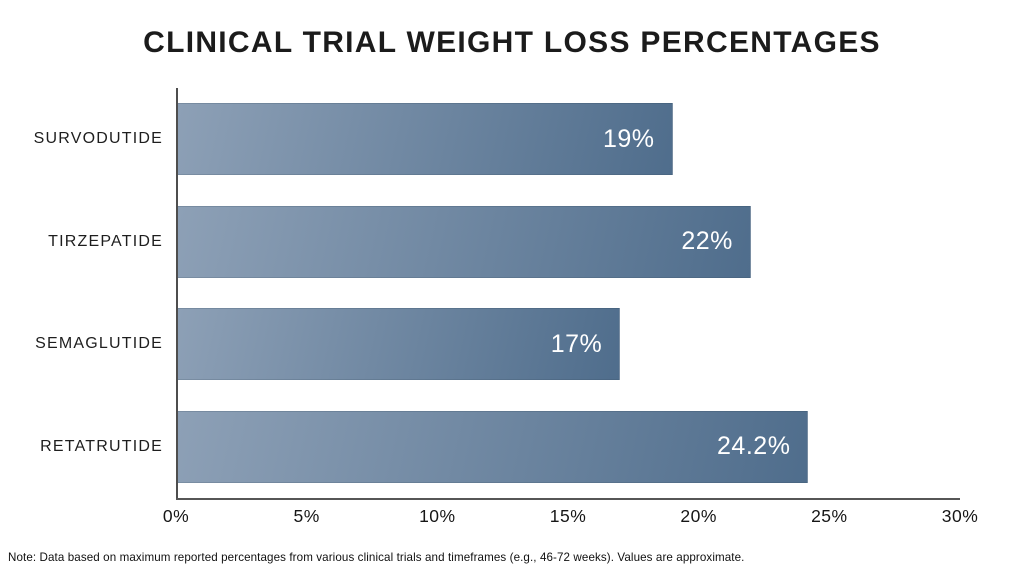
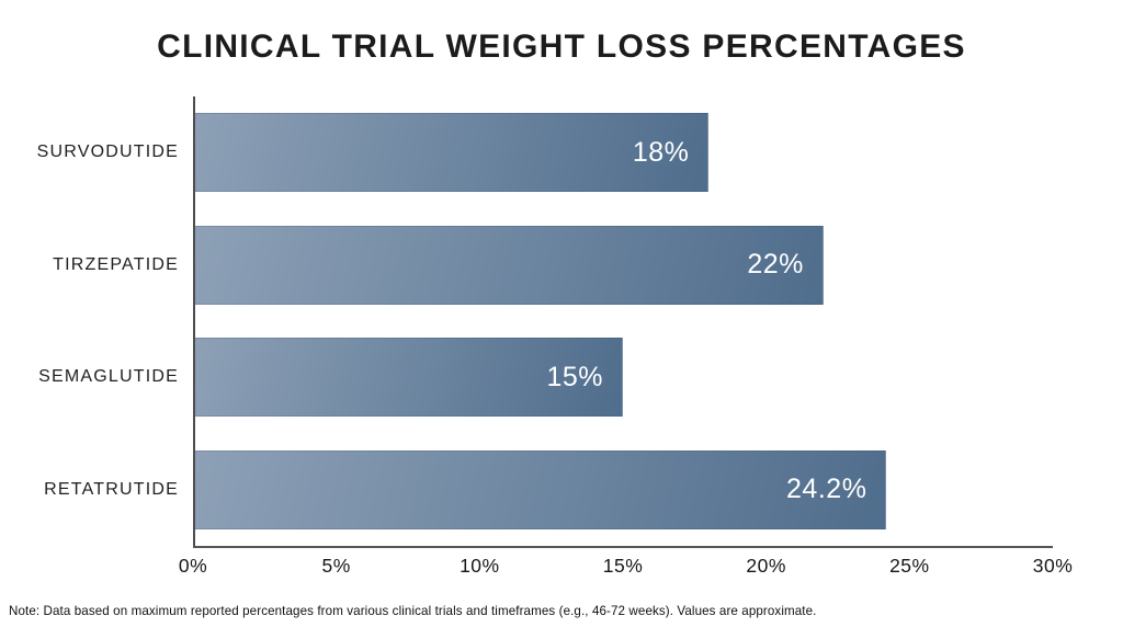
SURVODUTIDE: 19% -> 18%
SEMAGLUTIDE: 17% -> 15%
